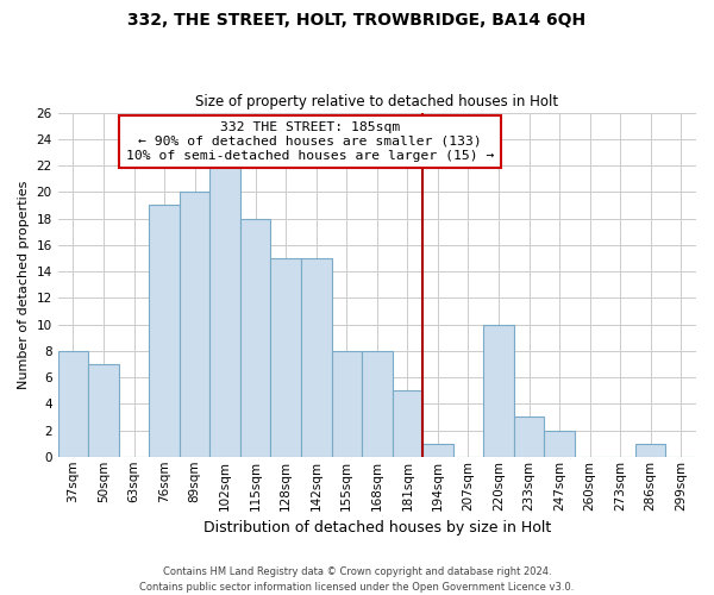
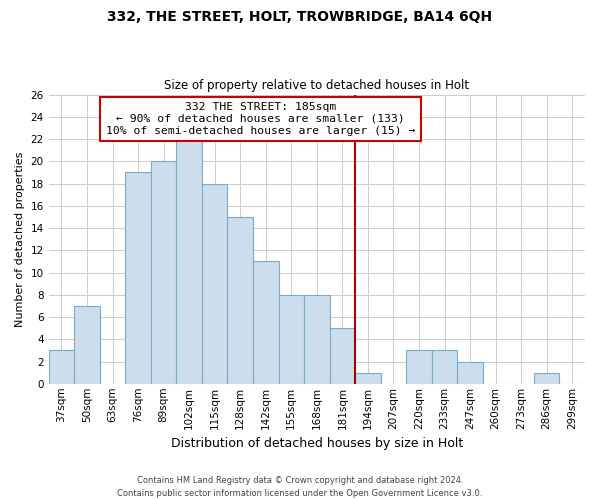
37sqm: 8 -> 3
142sqm: 15 -> 11
220sqm: 10 -> 3
